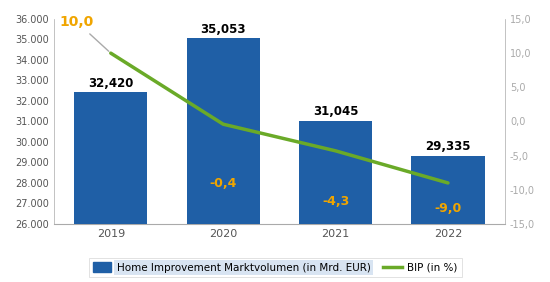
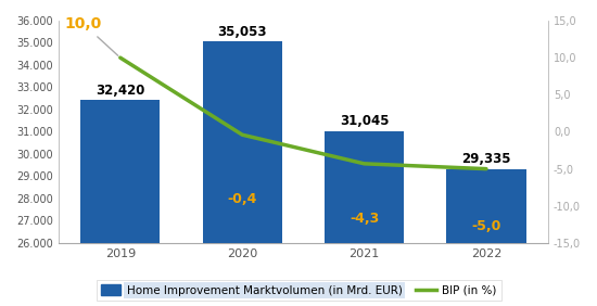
BIP (in %)/2022: -9,0 -> -5,0
